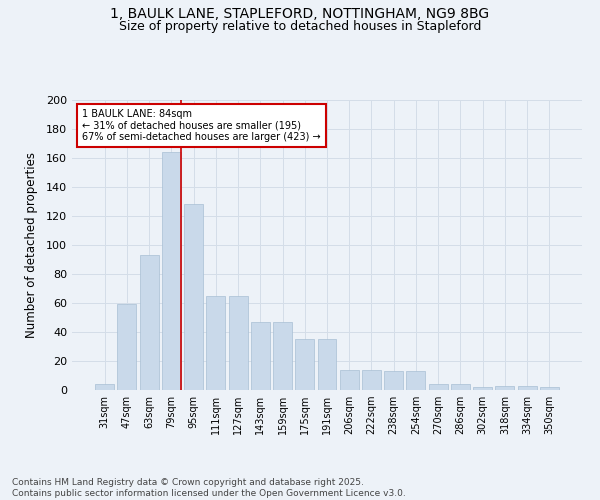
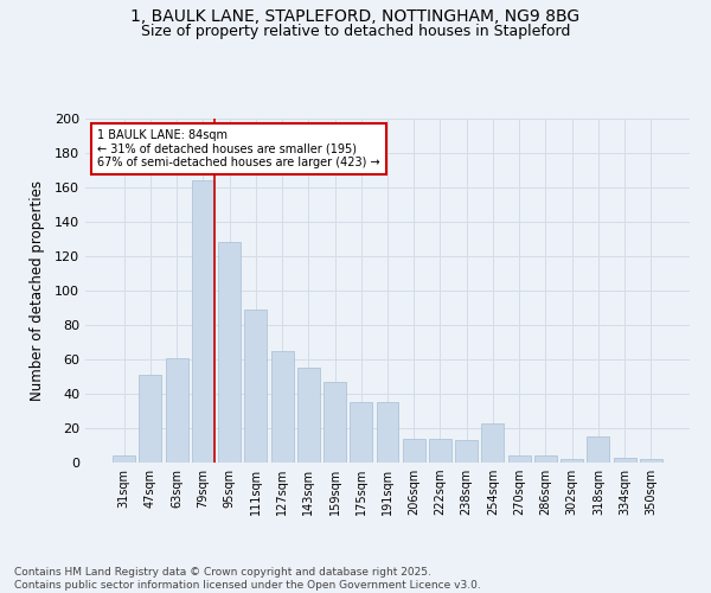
47sqm: 59 -> 51
63sqm: 93 -> 61
111sqm: 65 -> 89
143sqm: 47 -> 55
254sqm: 13 -> 23
318sqm: 3 -> 15
